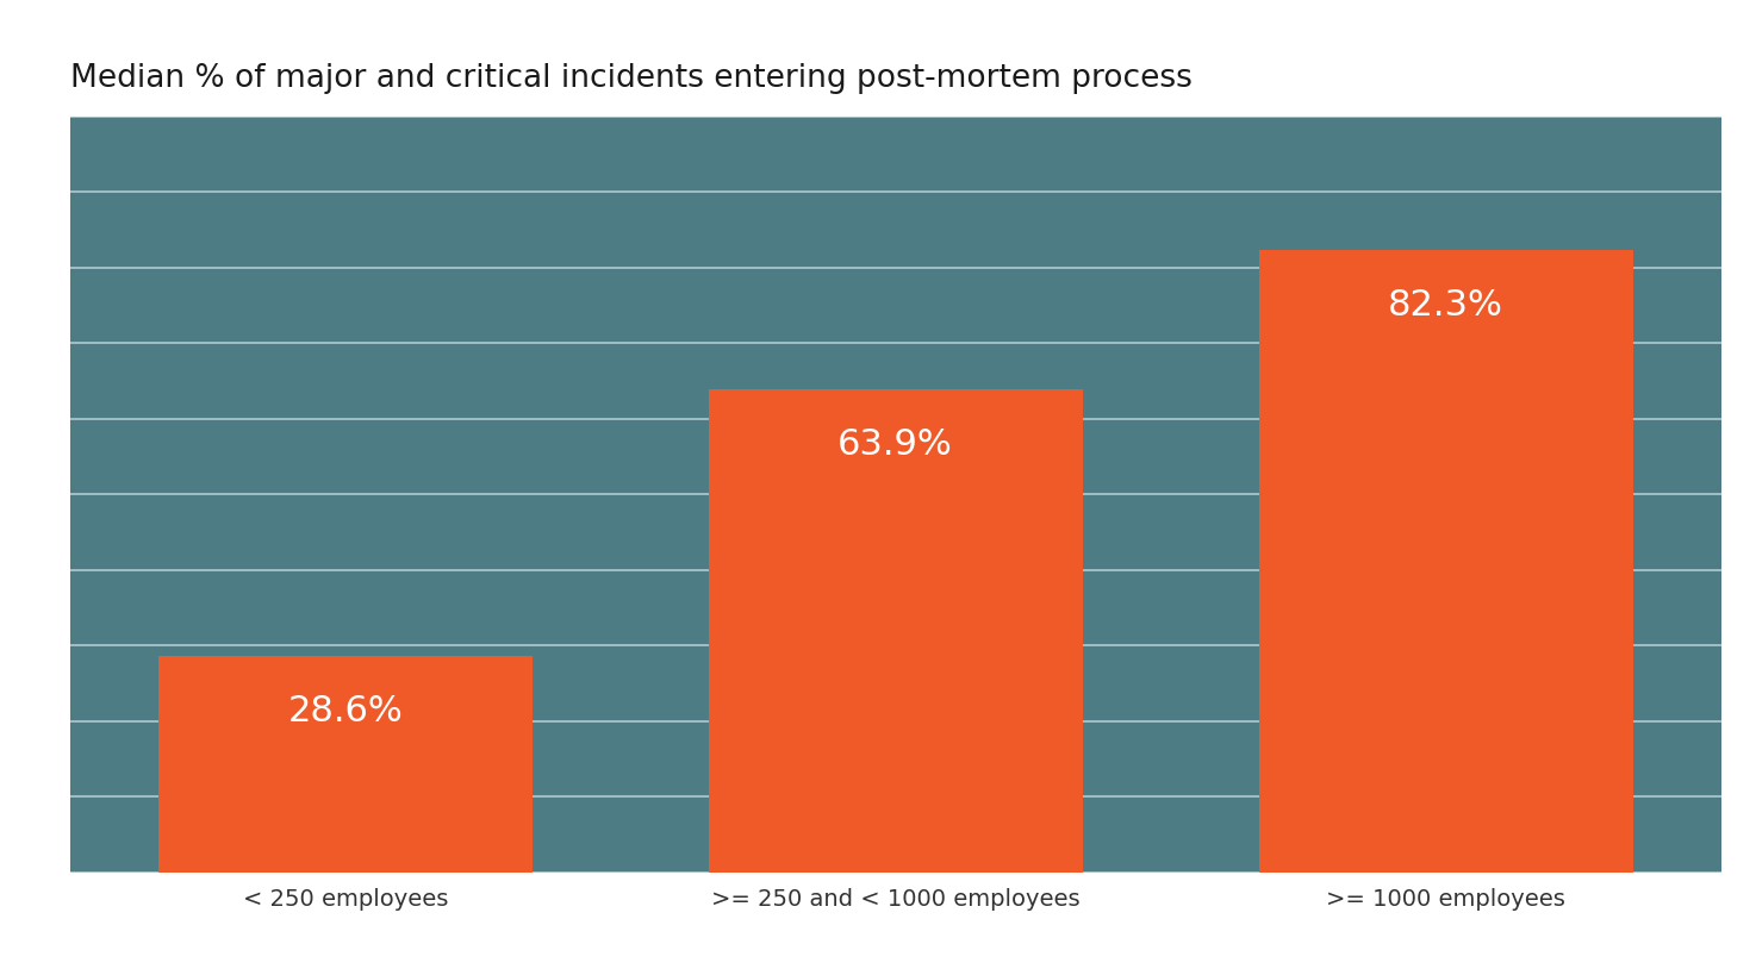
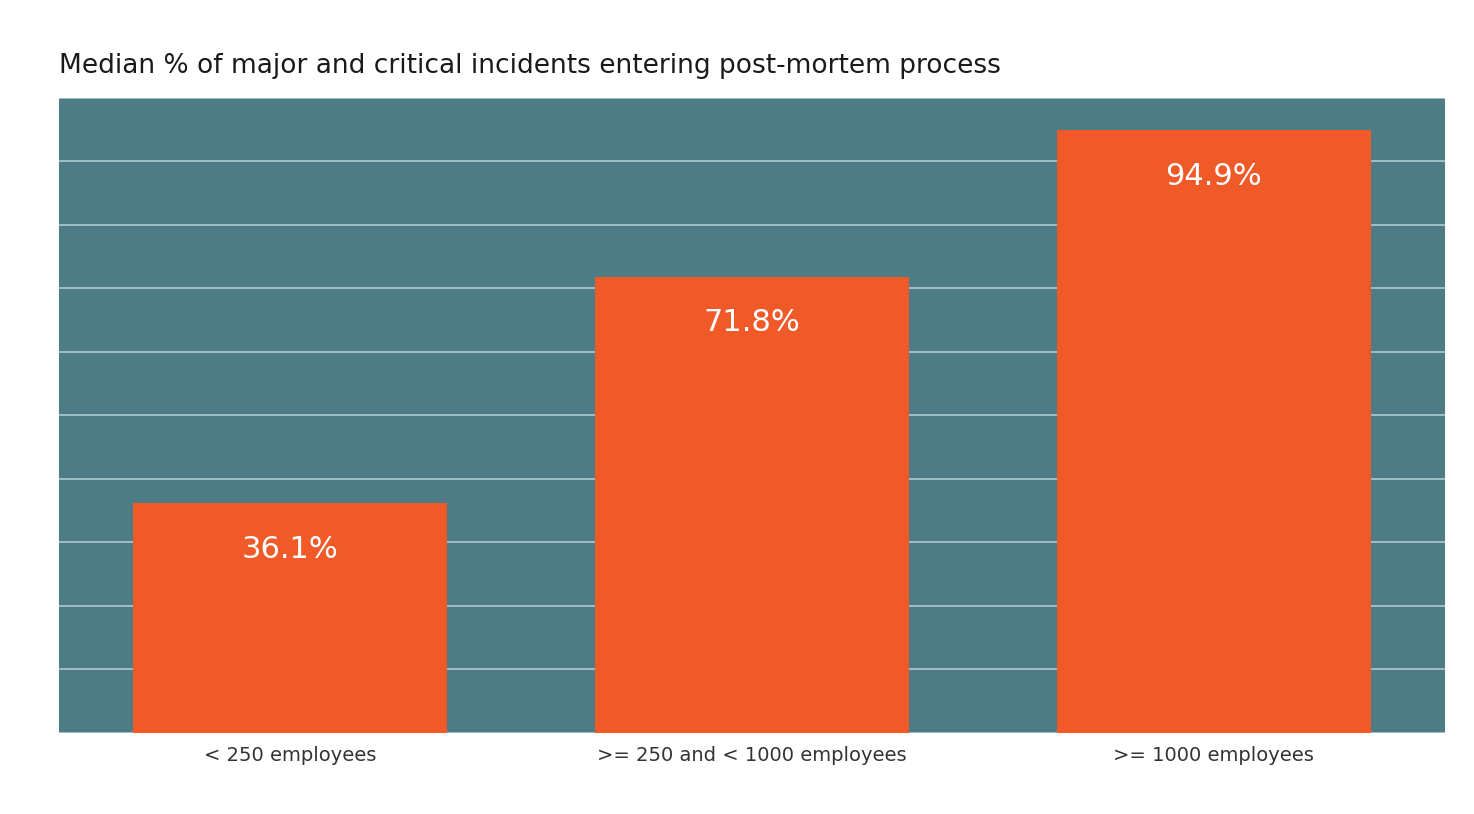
< 250 employees: 28.6% -> 36.1%
>= 250 and < 1000 employees: 63.9% -> 71.8%
>= 1000 employees: 82.3% -> 94.9%
